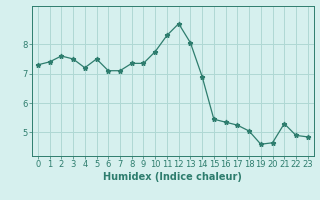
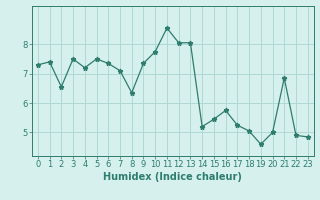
2: 7.60 -> 6.55
6: 7.10 -> 7.35
8: 7.35 -> 6.35
11: 8.30 -> 8.55
12: 8.70 -> 8.05
14: 6.90 -> 5.20
16: 5.35 -> 5.75
20: 4.65 -> 5.00
21: 5.30 -> 6.85
